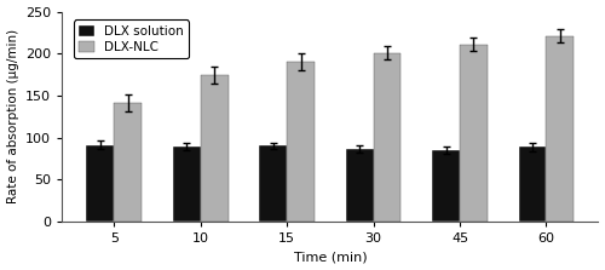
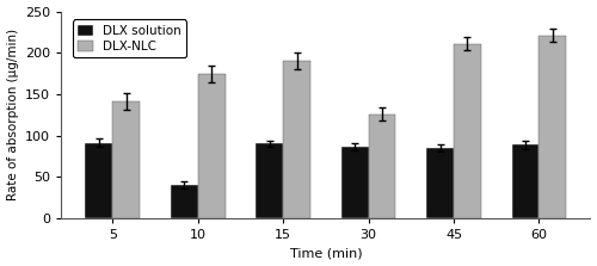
DLX solution/10: 89 -> 40
DLX-NLC/30: 201 -> 126
